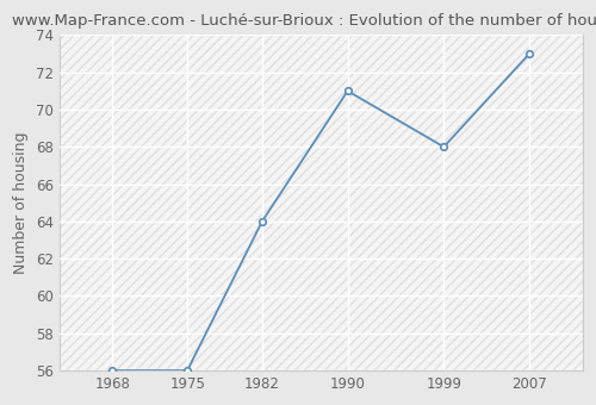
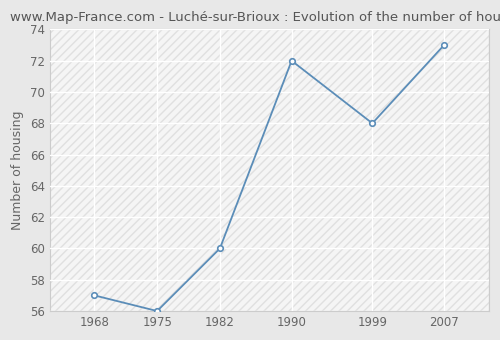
1968: 56 -> 57
1982: 64 -> 60
1990: 71 -> 72
